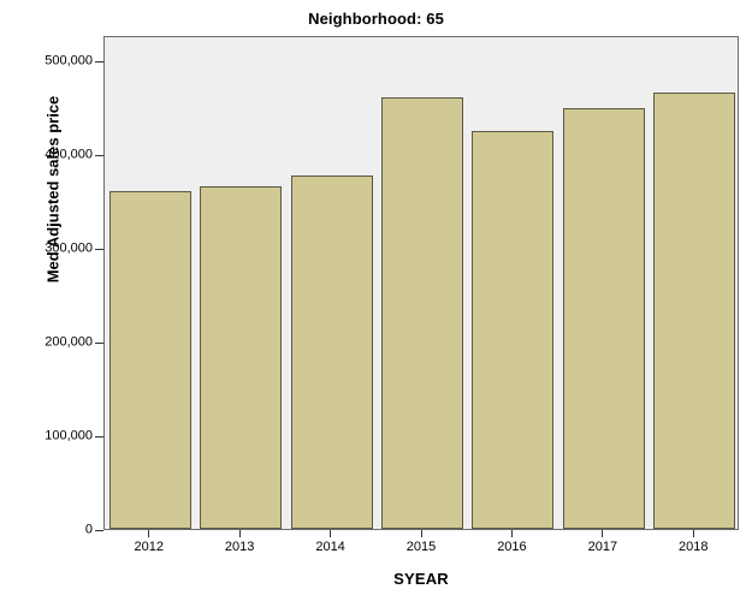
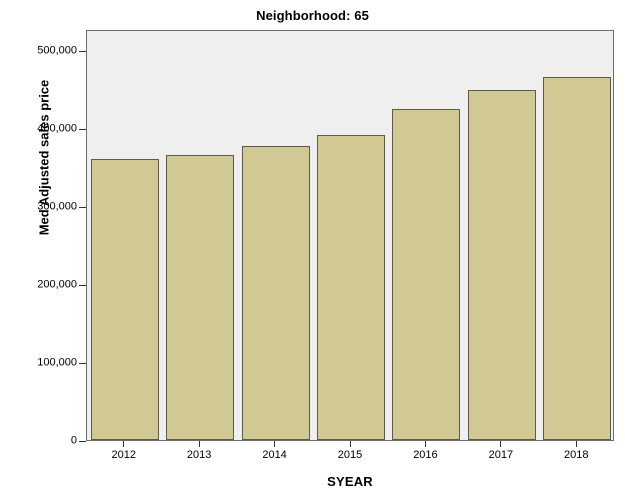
2015: 460000 -> 390000
